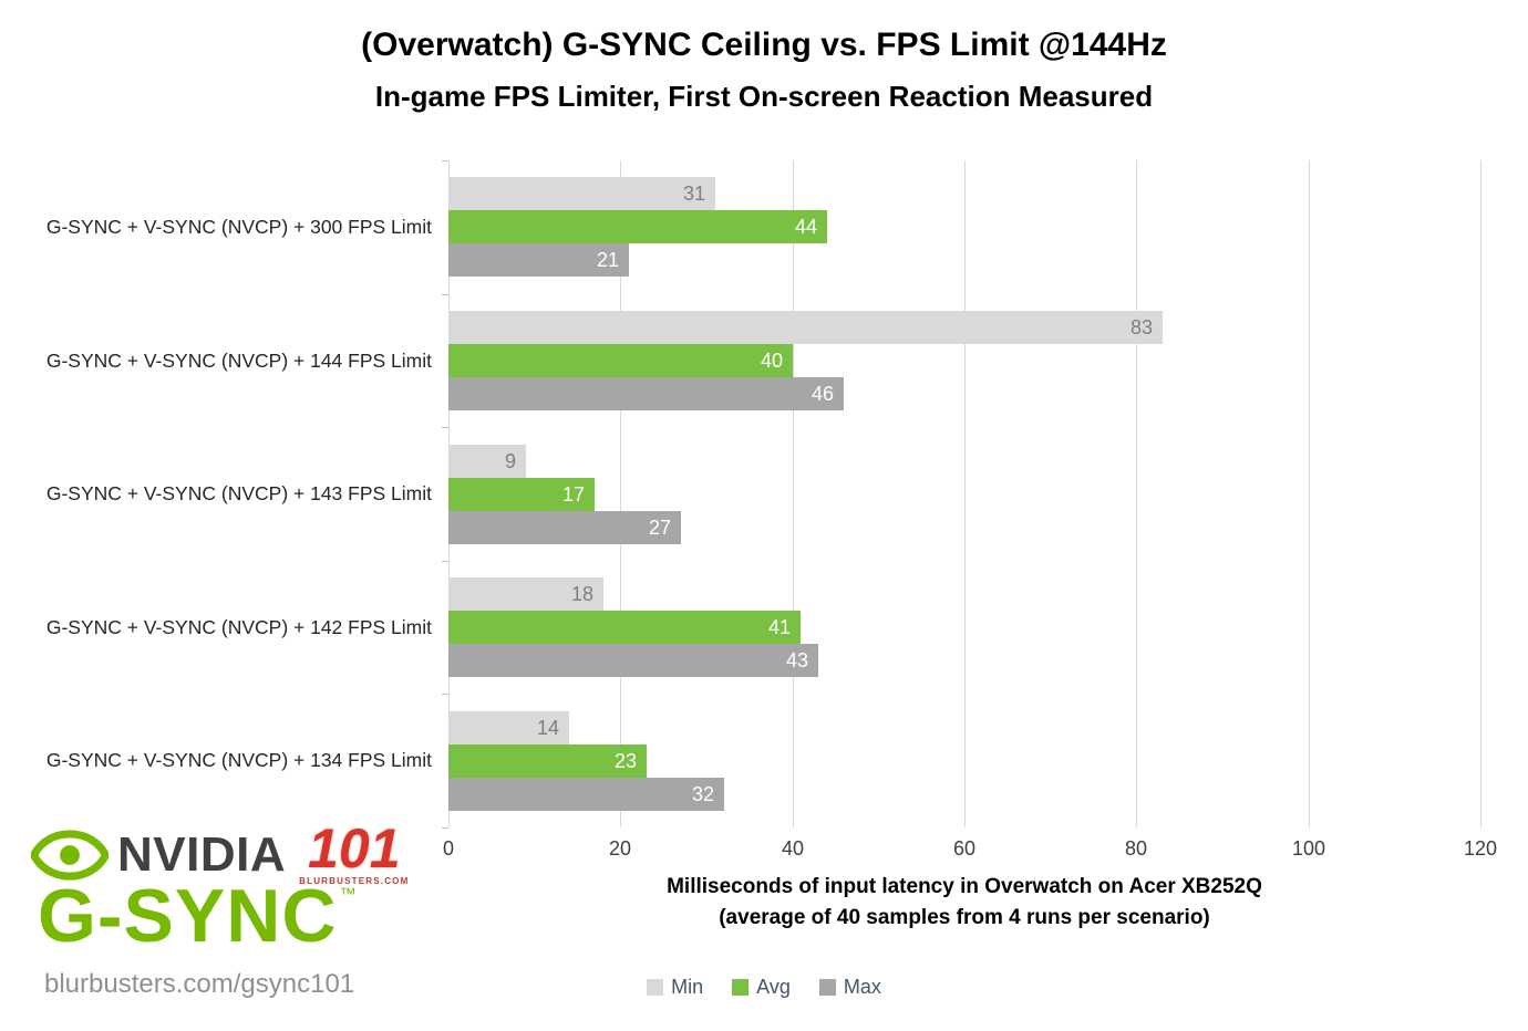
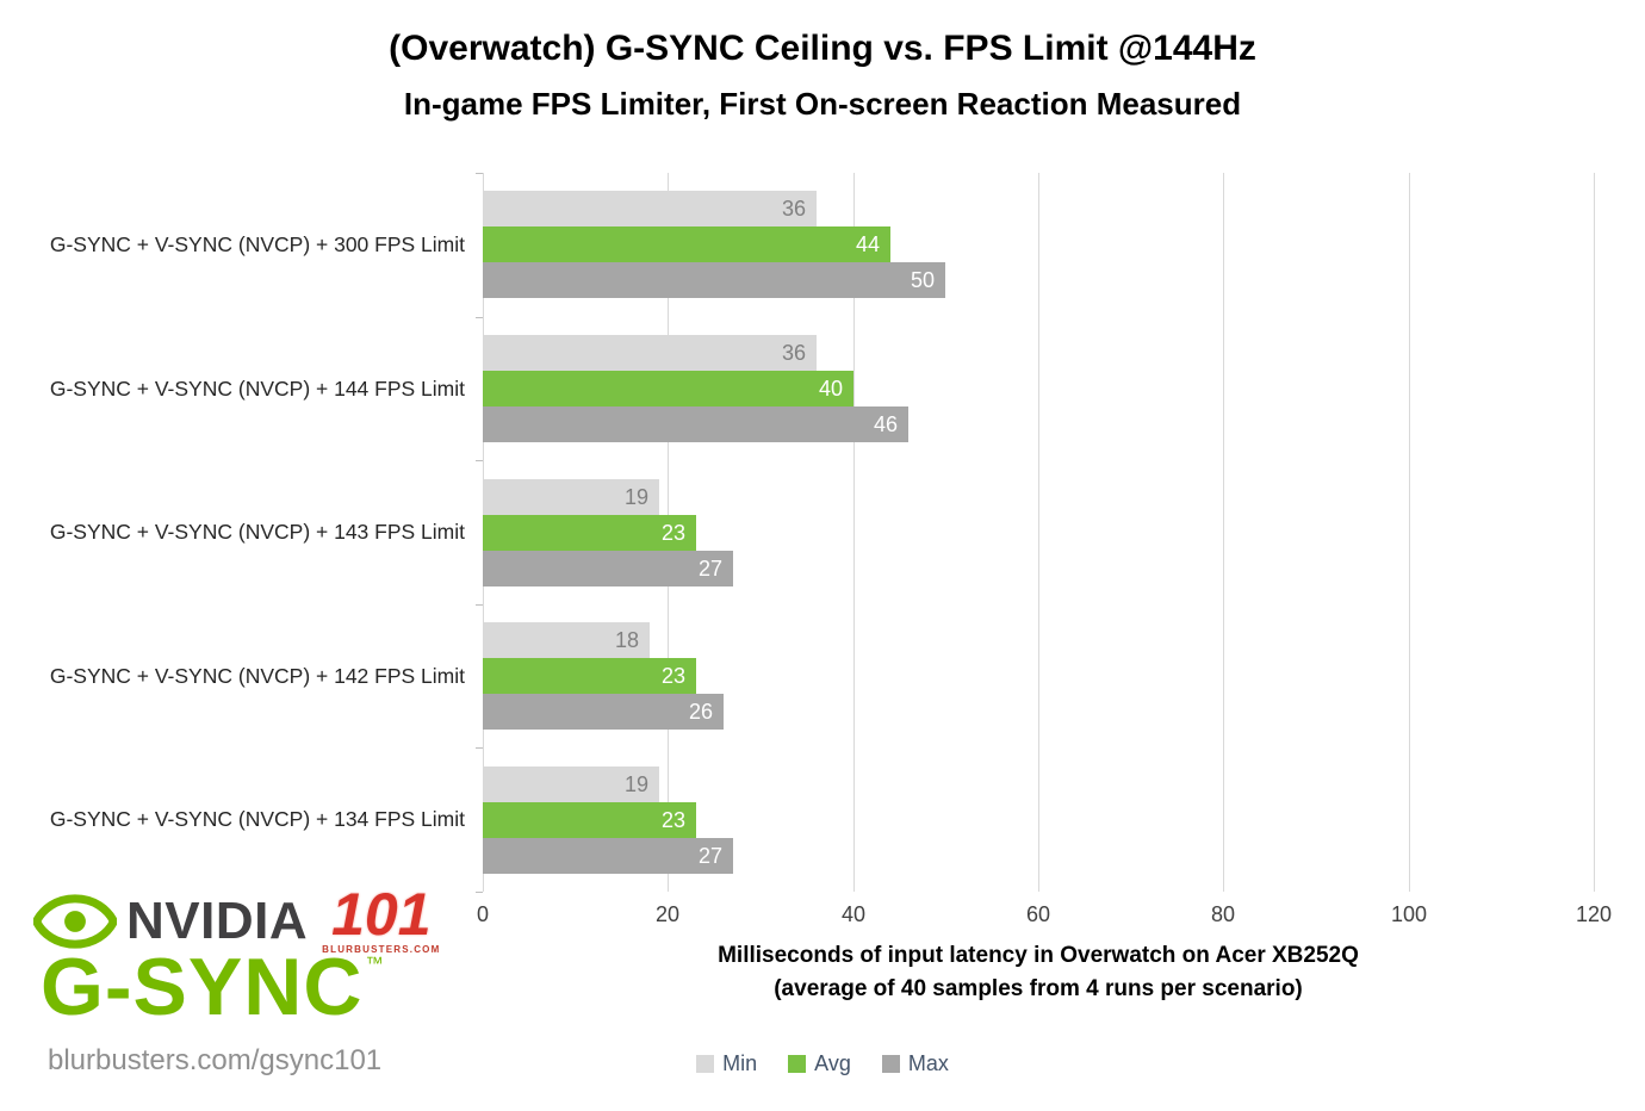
Min/G-SYNC + V-SYNC (NVCP) + 300 FPS Limit: 31 -> 36
Max/G-SYNC + V-SYNC (NVCP) + 300 FPS Limit: 21 -> 50
Min/G-SYNC + V-SYNC (NVCP) + 144 FPS Limit: 83 -> 36
Min/G-SYNC + V-SYNC (NVCP) + 143 FPS Limit: 9 -> 19
Avg/G-SYNC + V-SYNC (NVCP) + 143 FPS Limit: 17 -> 23
Avg/G-SYNC + V-SYNC (NVCP) + 142 FPS Limit: 41 -> 23
Max/G-SYNC + V-SYNC (NVCP) + 142 FPS Limit: 43 -> 26
Min/G-SYNC + V-SYNC (NVCP) + 134 FPS Limit: 14 -> 19
Max/G-SYNC + V-SYNC (NVCP) + 134 FPS Limit: 32 -> 27
